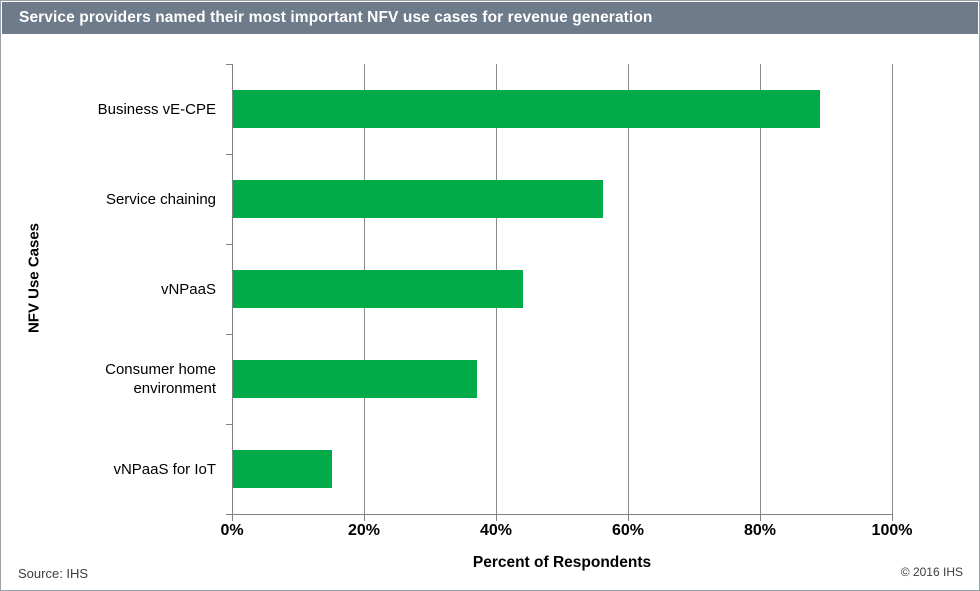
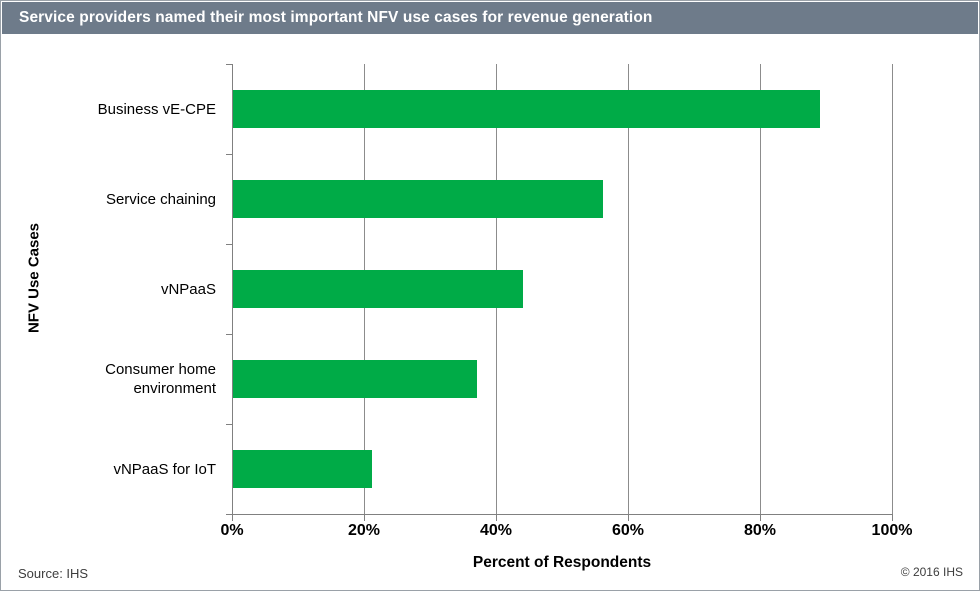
vNPaaS for IoT: 15% -> 21%
